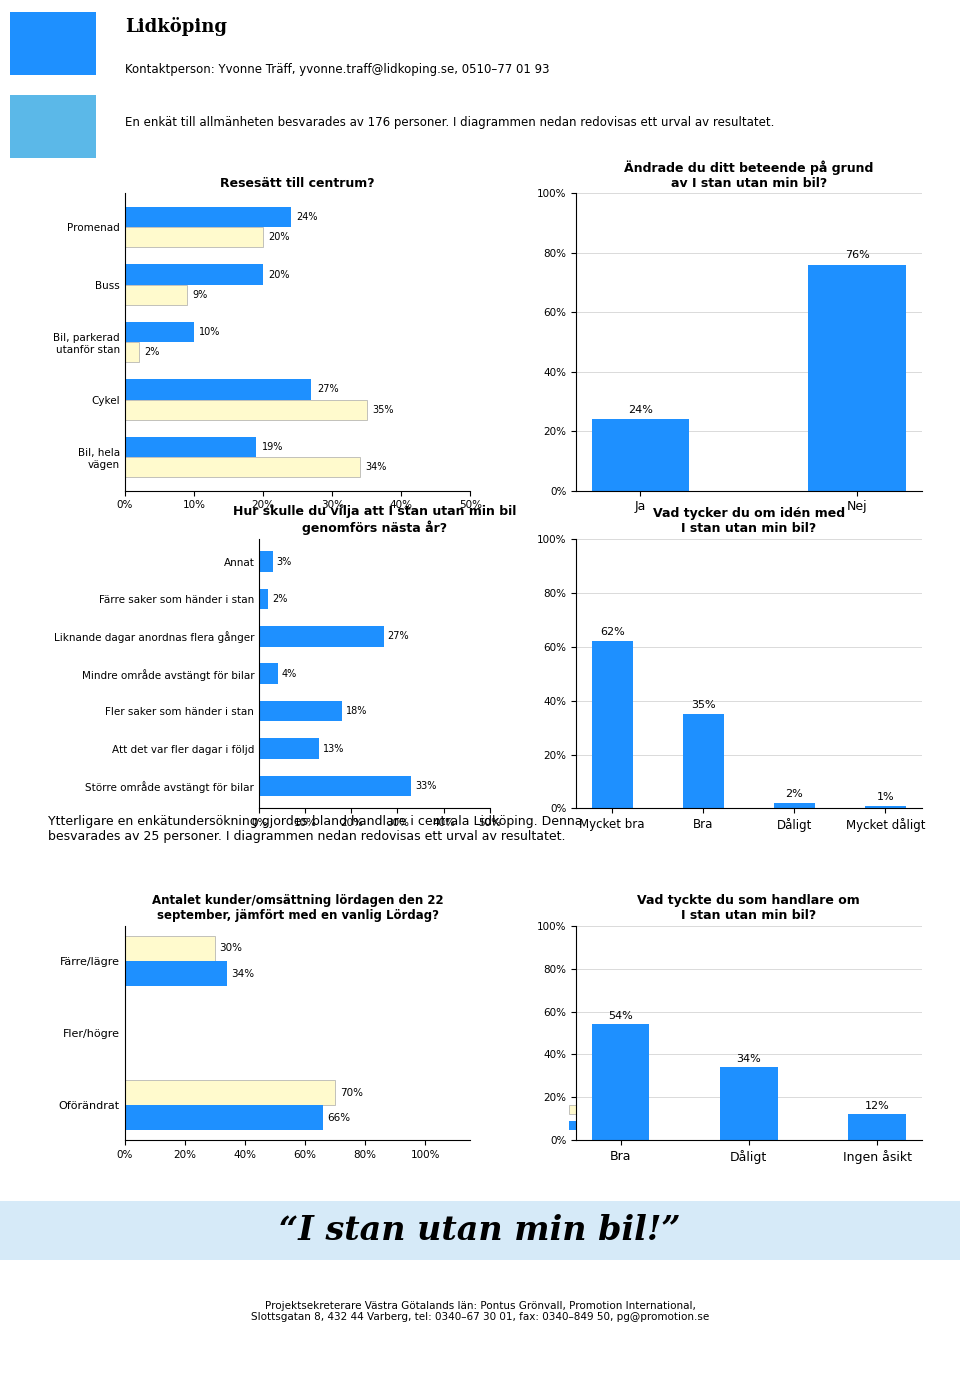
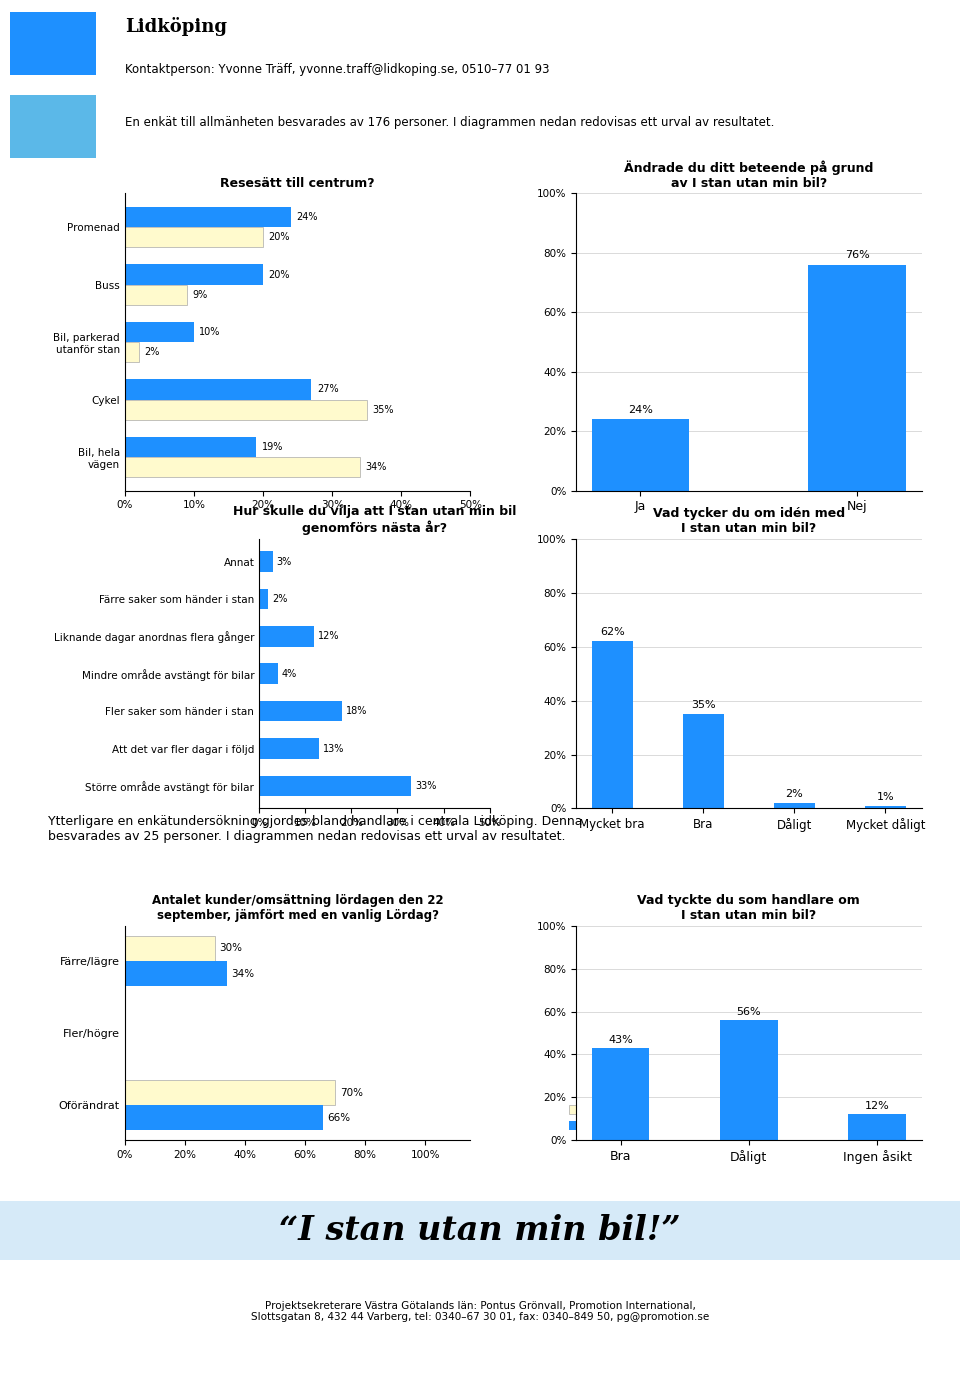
Liknande dagar anordnas flera gånger: 27% -> 12%
Vad tyckte du som handlare om I stan utan min bil?/Bra: 54% -> 43%
Vad tyckte du som handlare om I stan utan min bil?/Dåligt: 34% -> 56%
